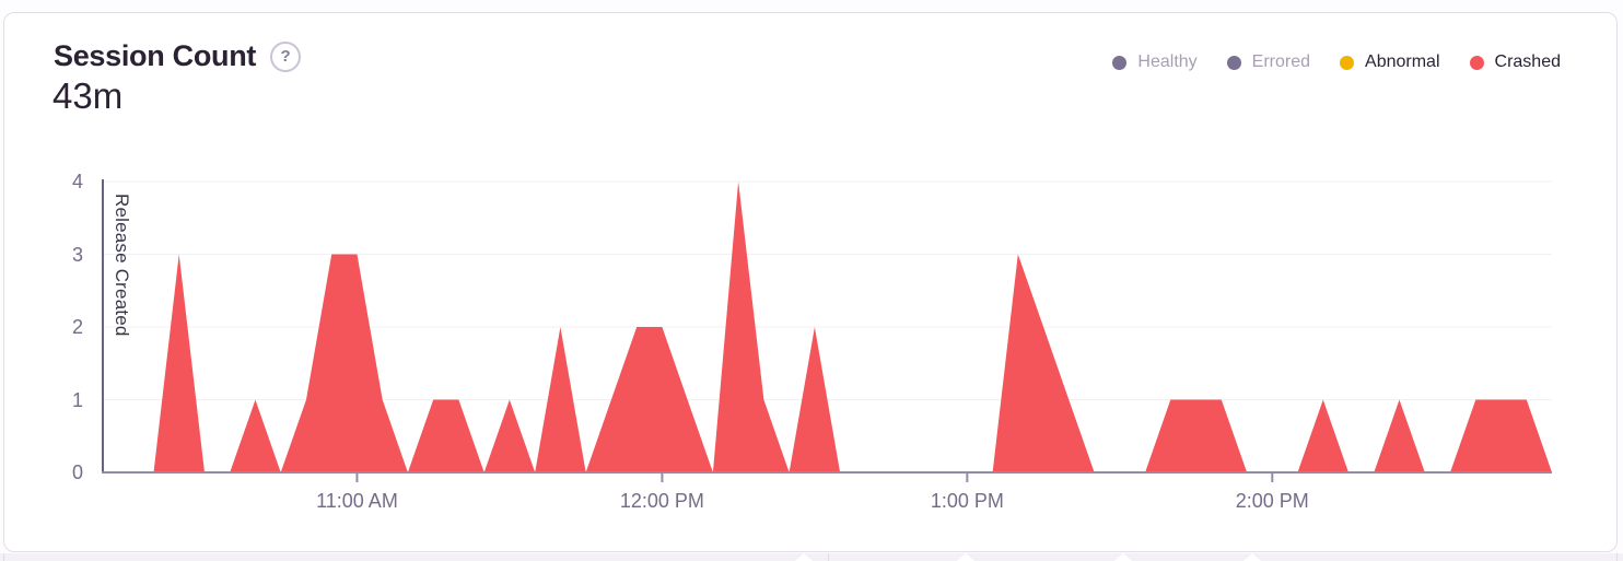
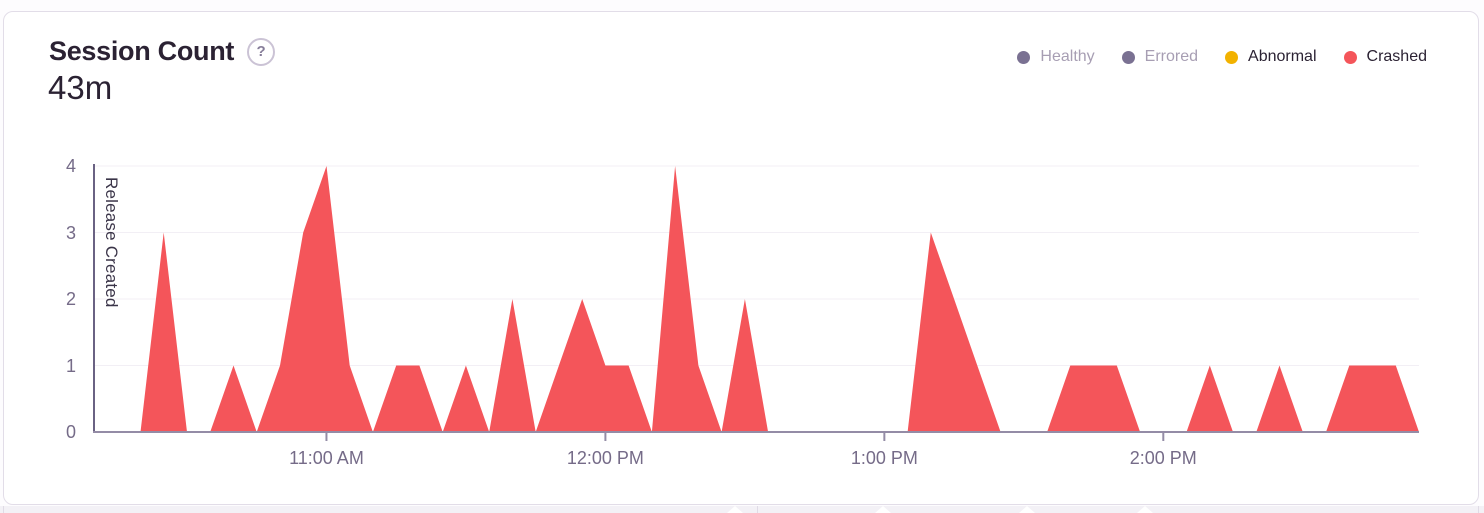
11:00 AM: 3 -> 4
12:00 PM: 2 -> 1
